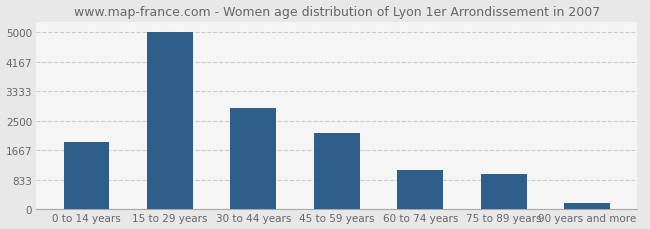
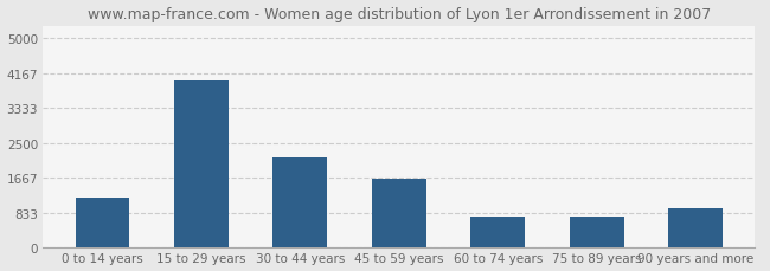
0 to 14 years: 1900 -> 1200
15 to 29 years: 5000 -> 4000
30 to 44 years: 2850 -> 2150
45 to 59 years: 2150 -> 1650
60 to 74 years: 1100 -> 750
75 to 89 years: 1000 -> 750
90 years and more: 190 -> 950
